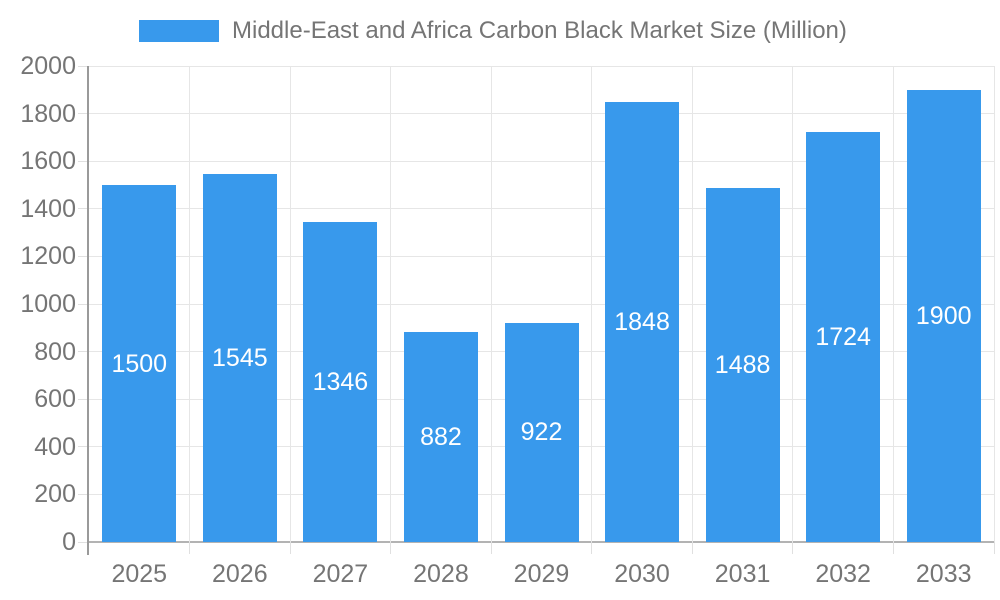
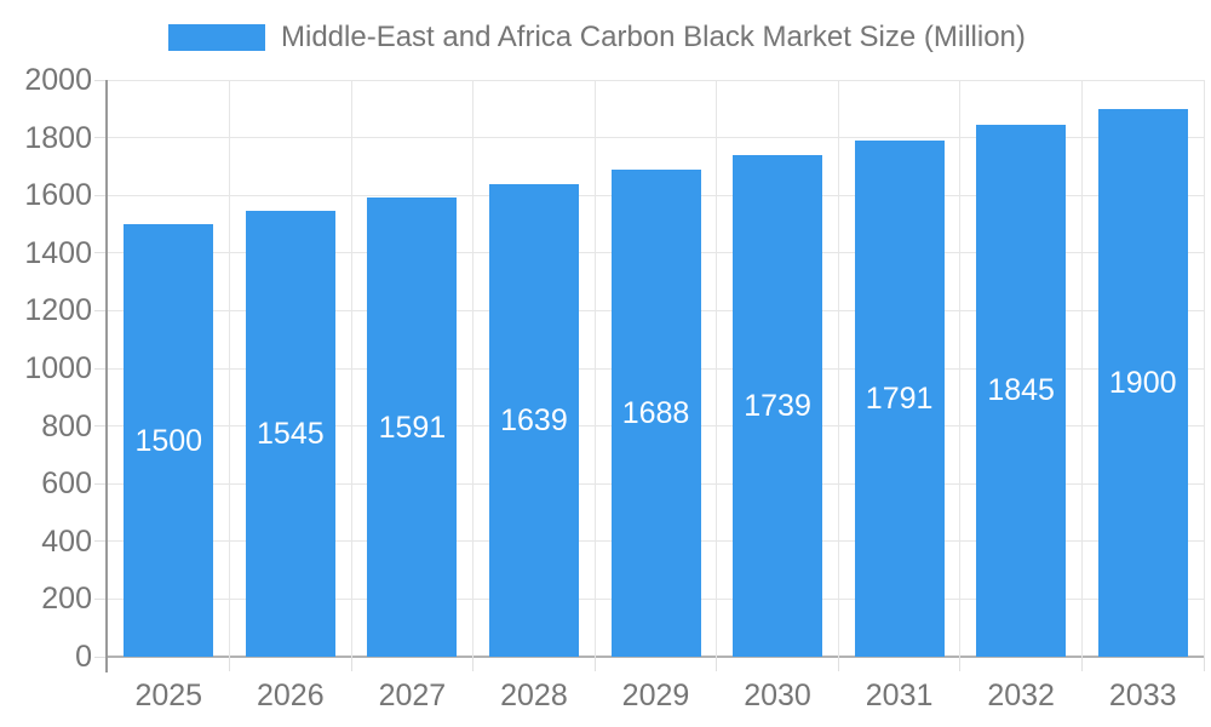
2027: 1346 -> 1591
2028: 882 -> 1639
2029: 922 -> 1688
2030: 1848 -> 1739
2031: 1488 -> 1791
2032: 1724 -> 1845
